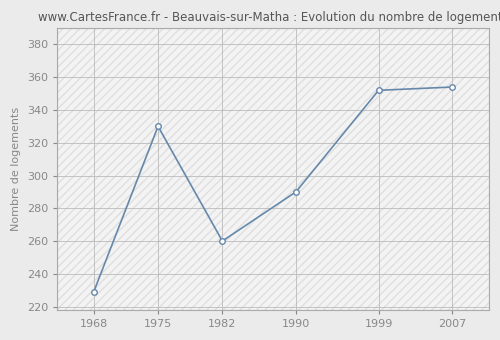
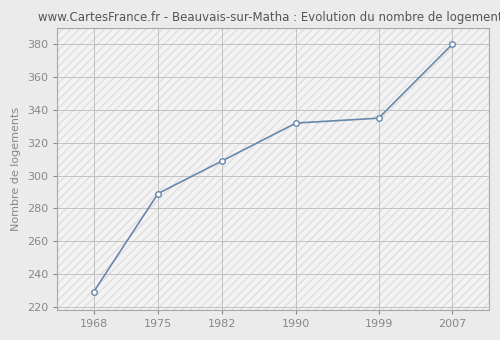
1975: 330 -> 289
1982: 260 -> 309
1990: 290 -> 332
1999: 352 -> 335
2007: 354 -> 380
